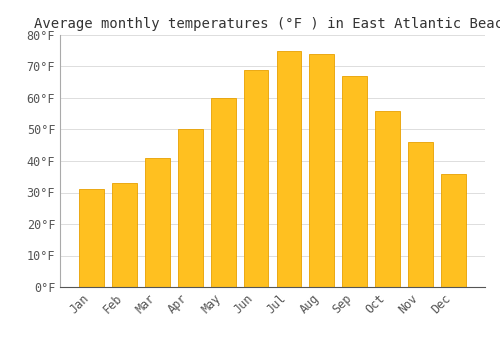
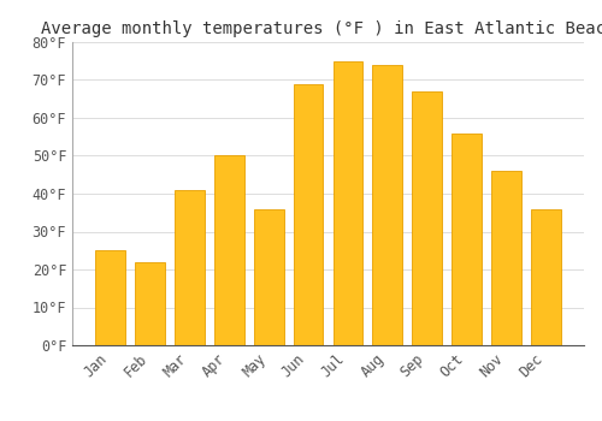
Jan: 31°F -> 25°F
Feb: 33°F -> 22°F
May: 60°F -> 36°F
